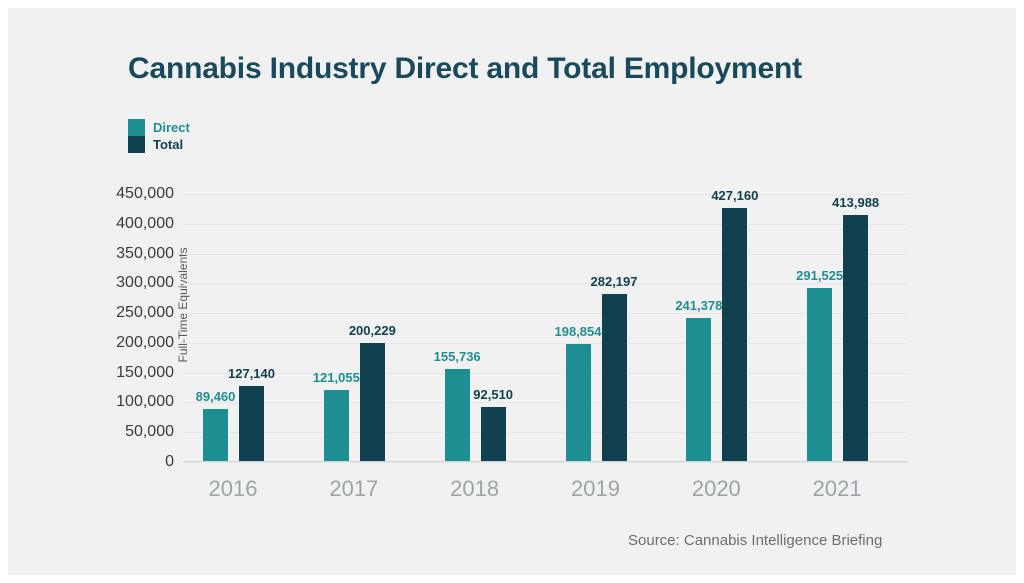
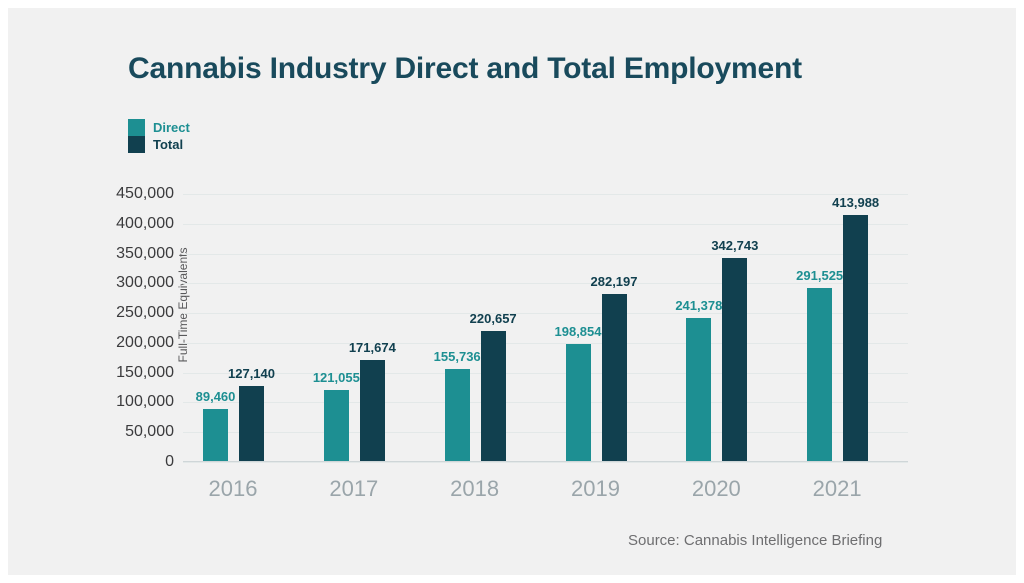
Total/2017: 200,229 -> 171,674
Total/2018: 92,510 -> 220,657
Total/2020: 427,160 -> 342,743
